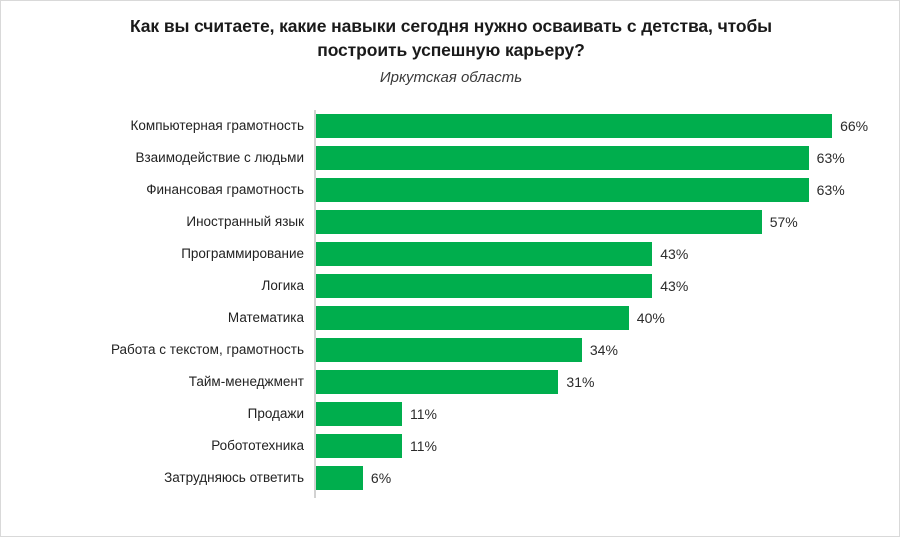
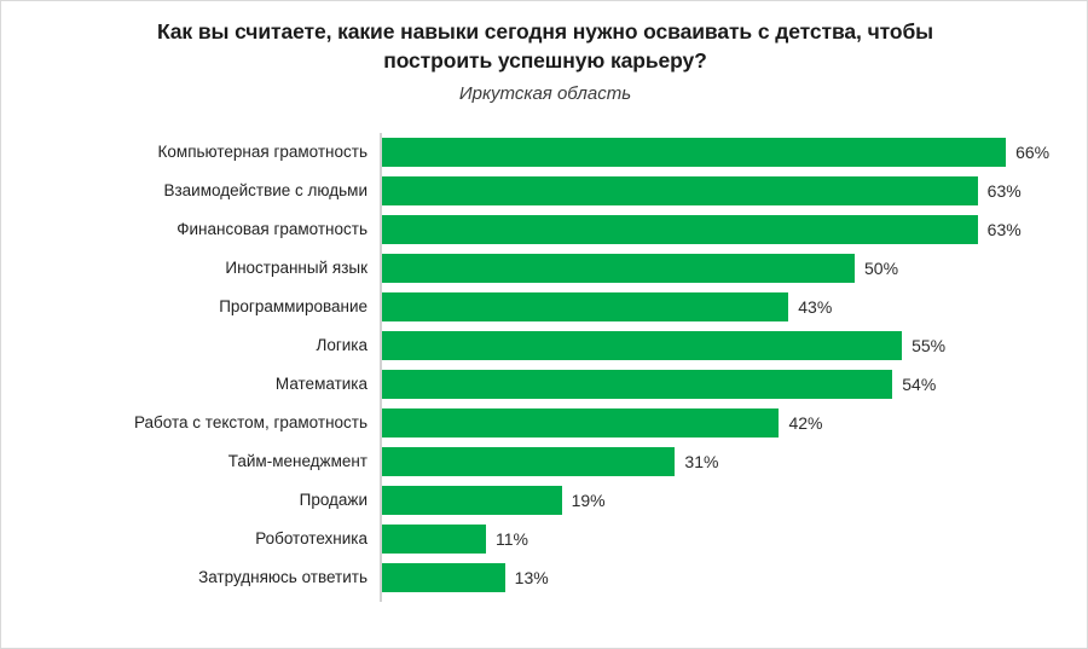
Иностранный язык: 57% -> 50%
Логика: 43% -> 55%
Математика: 40% -> 54%
Работа с текстом, грамотность: 34% -> 42%
Продажи: 11% -> 19%
Затрудняюсь ответить: 6% -> 13%
